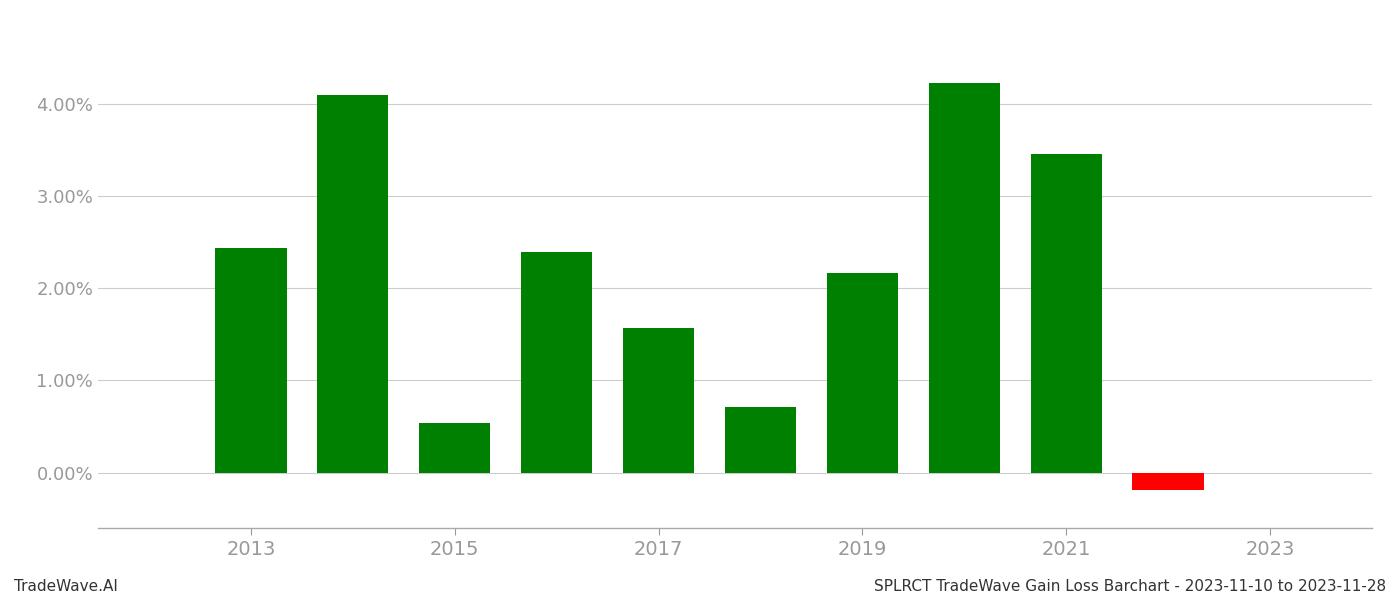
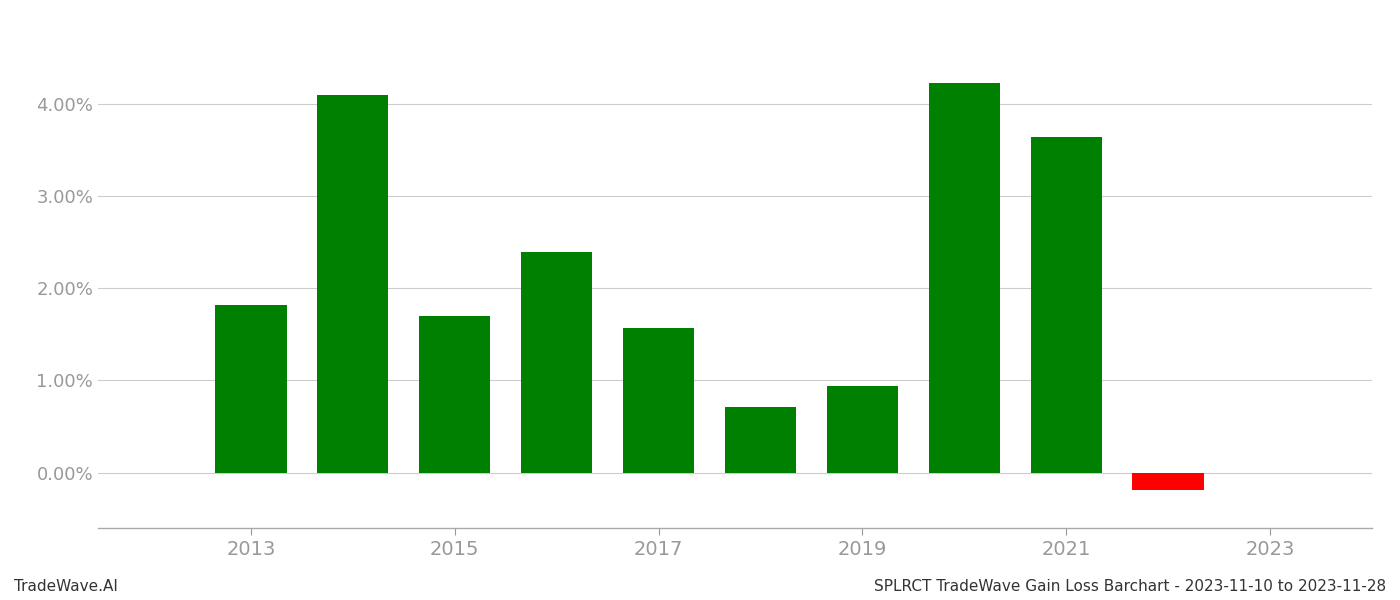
2013: 2.44% -> 1.82%
2015: 0.54% -> 1.70%
2019: 2.16% -> 0.94%
2021: 3.46% -> 3.64%
